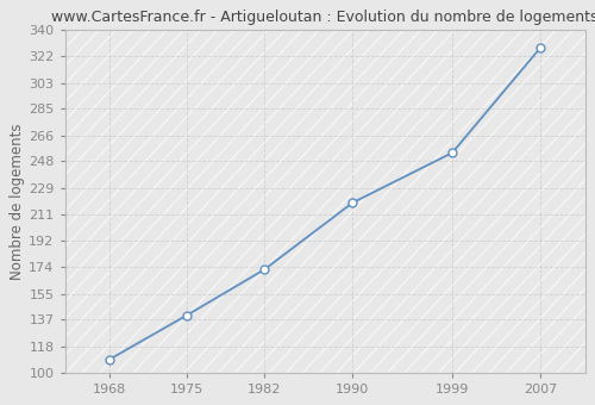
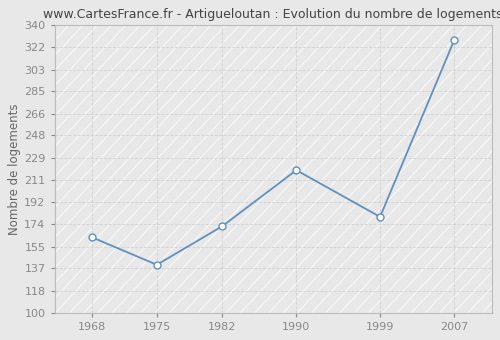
1968: 109 -> 163
1999: 254 -> 180
